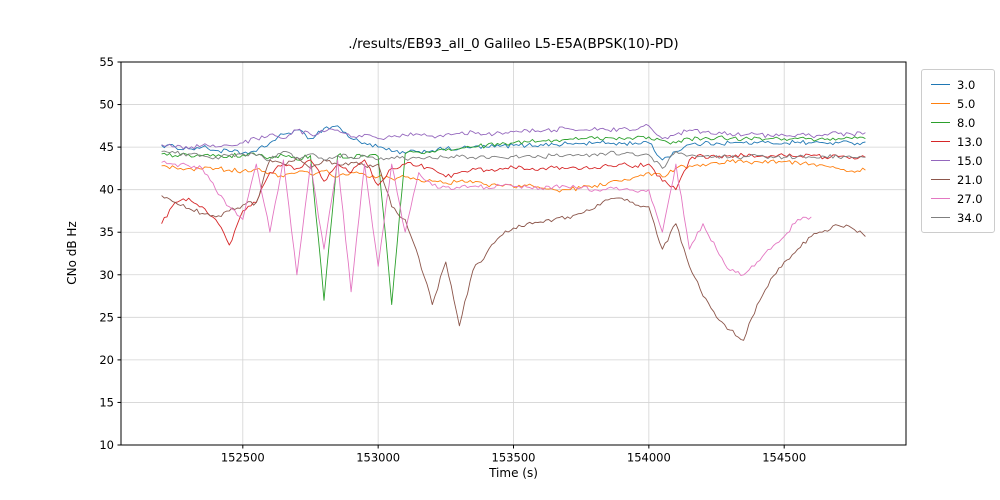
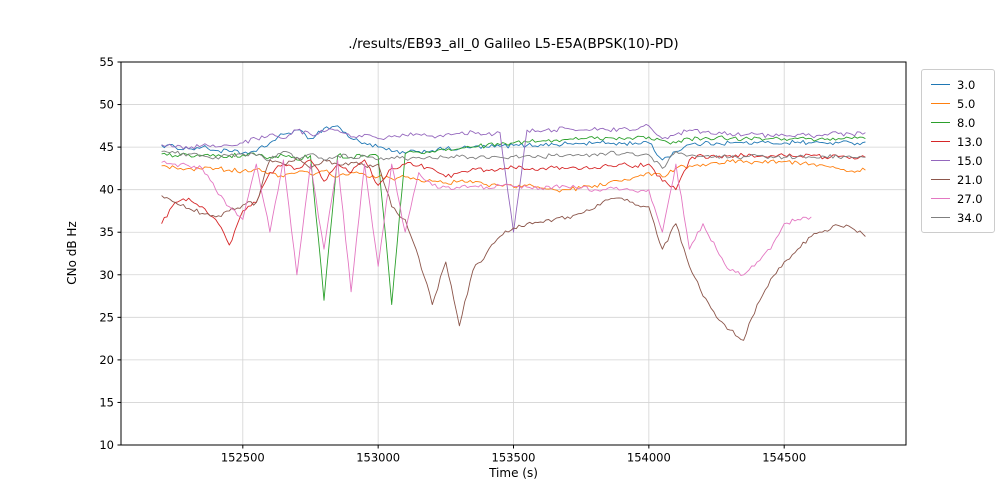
15.0/153500: 47 -> 35
27.0/154500: 34 -> 36
